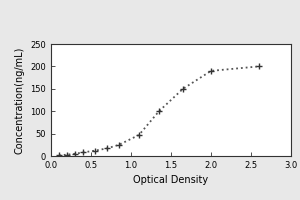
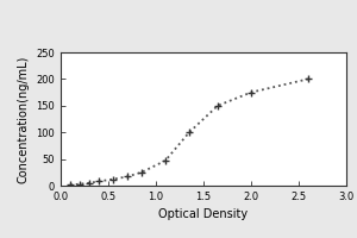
2.0: 190 -> 175
